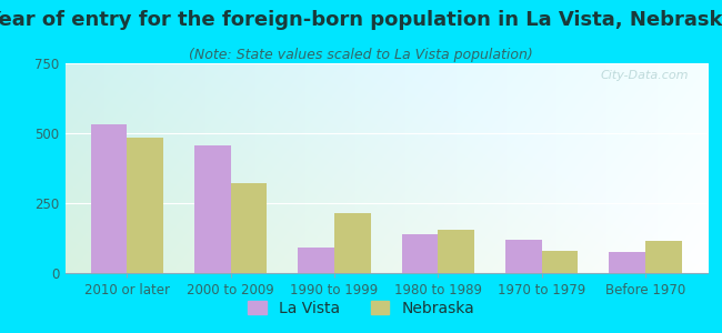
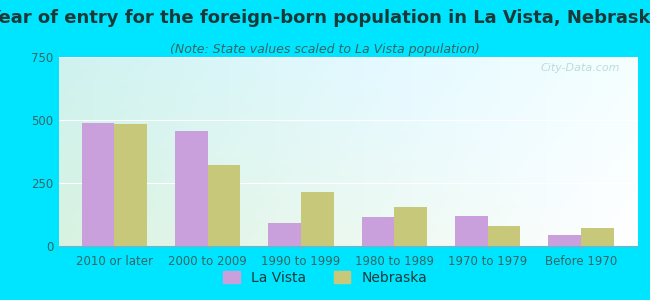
La Vista/2010 or later: 530 -> 490
La Vista/1980 to 1989: 140 -> 115
La Vista/Before 1970: 75 -> 45
Nebraska/Before 1970: 115 -> 70
